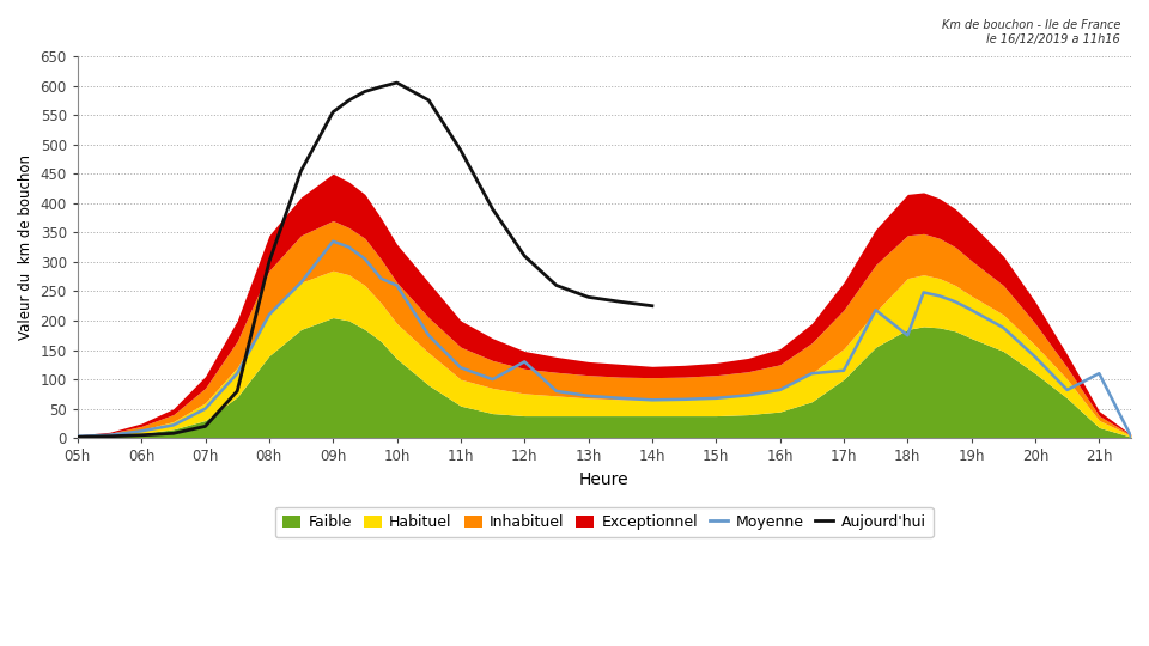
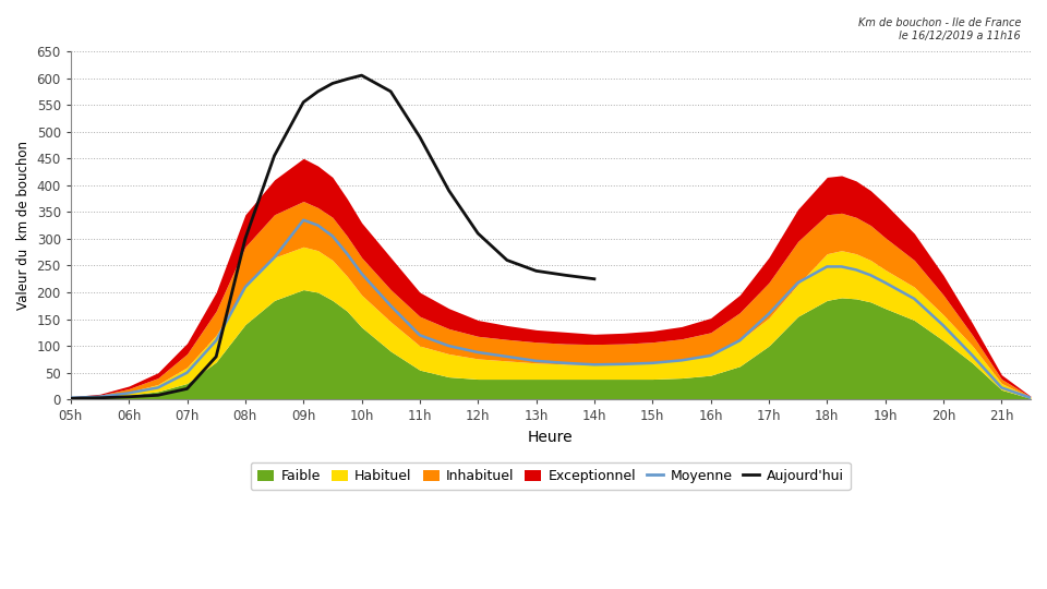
Moyenne/10h: 260 -> 235
Moyenne/12h: 130 -> 88
Moyenne/17h: 115 -> 160
Moyenne/18h: 175 -> 248
Moyenne/21h: 110 -> 22
